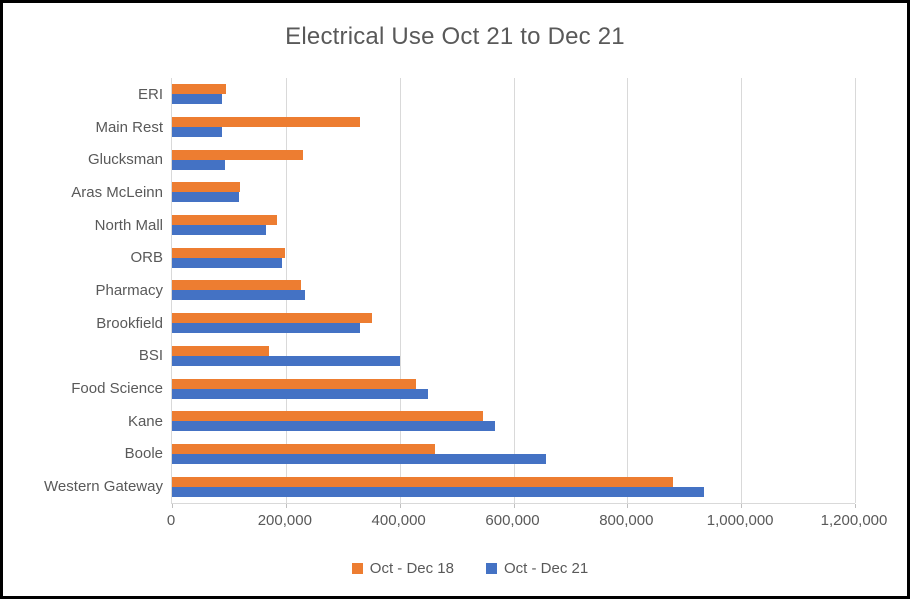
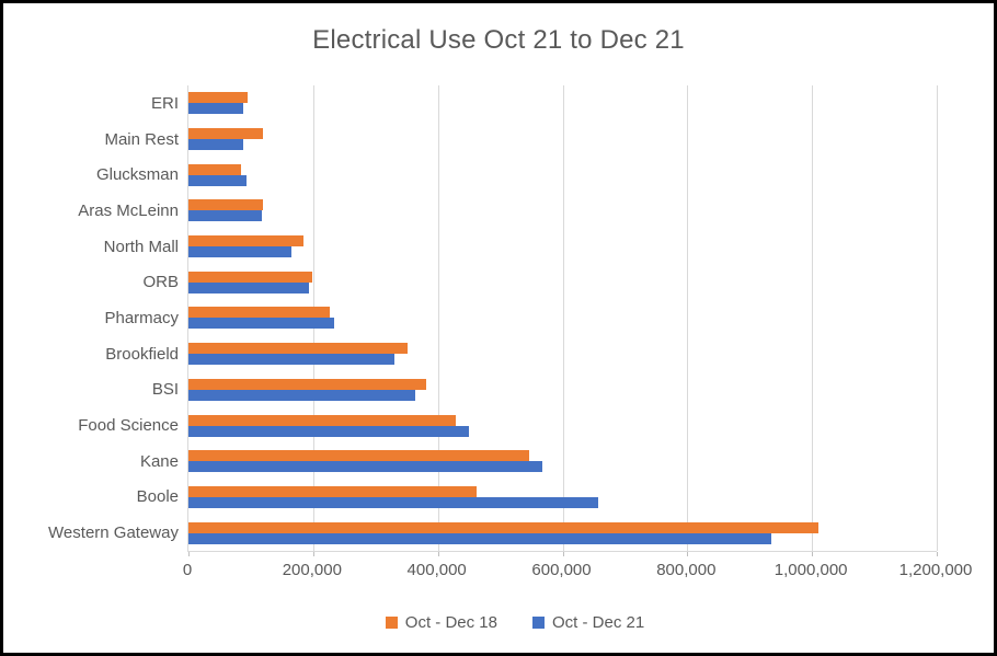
Oct - Dec 18/Main Rest: 330000 -> 120000
Oct - Dec 18/Glucksman: 230000 -> 80000
Oct - Dec 18/BSI: 170000 -> 380000
Oct - Dec 21/BSI: 400000 -> 360000
Oct - Dec 18/Western Gateway: 880000 -> 1010000
